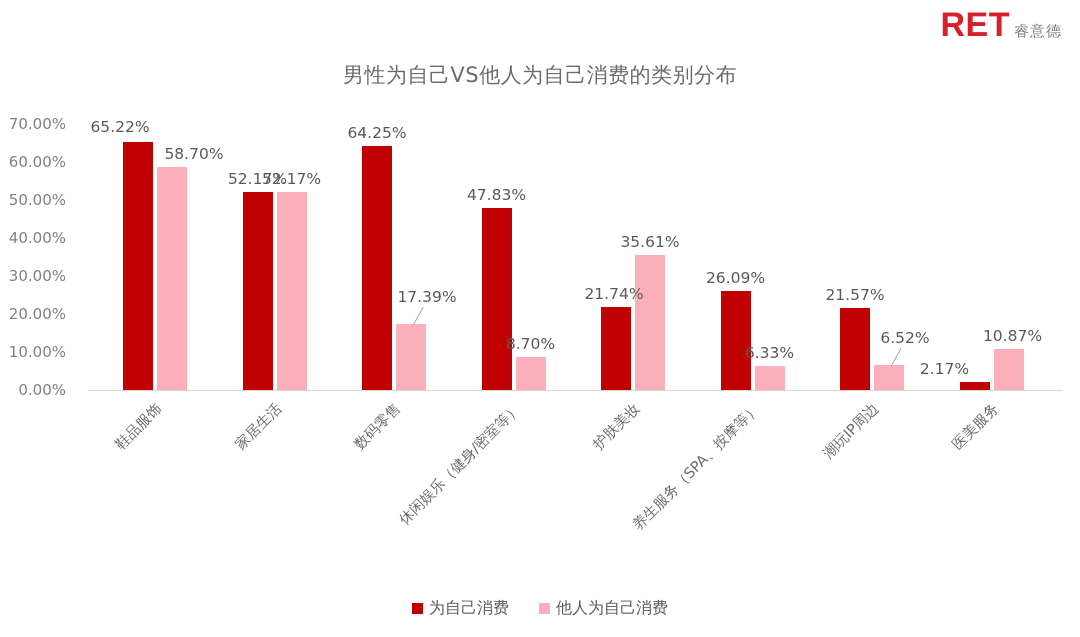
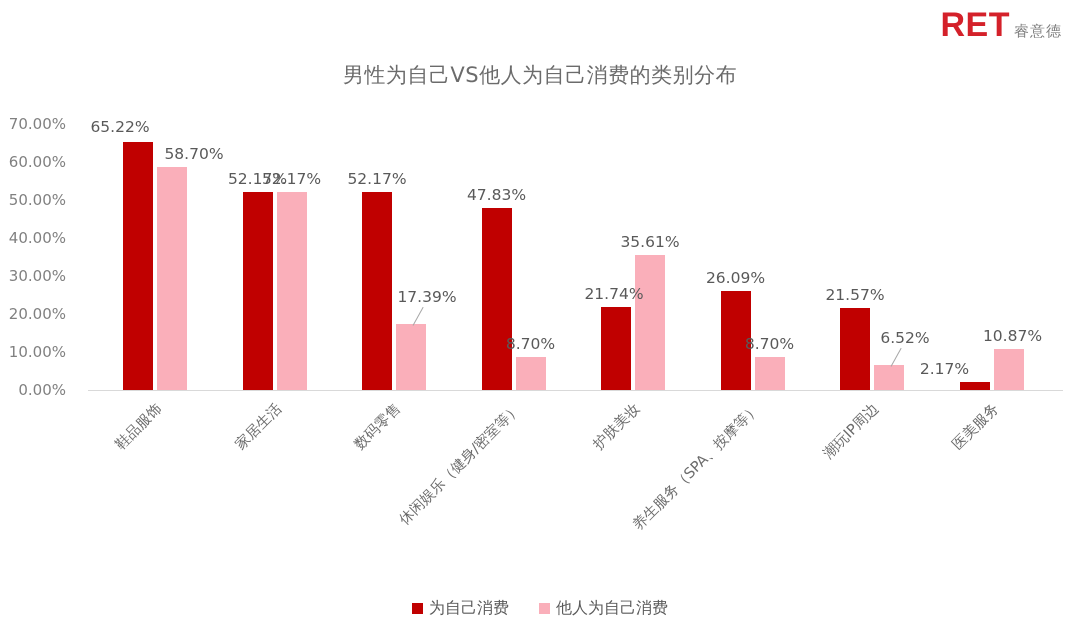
为自己消费/数码零售: 64.25% -> 52.17%
他人为自己消费/养生服务（SPA、按摩等）: 6.33% -> 8.70%
